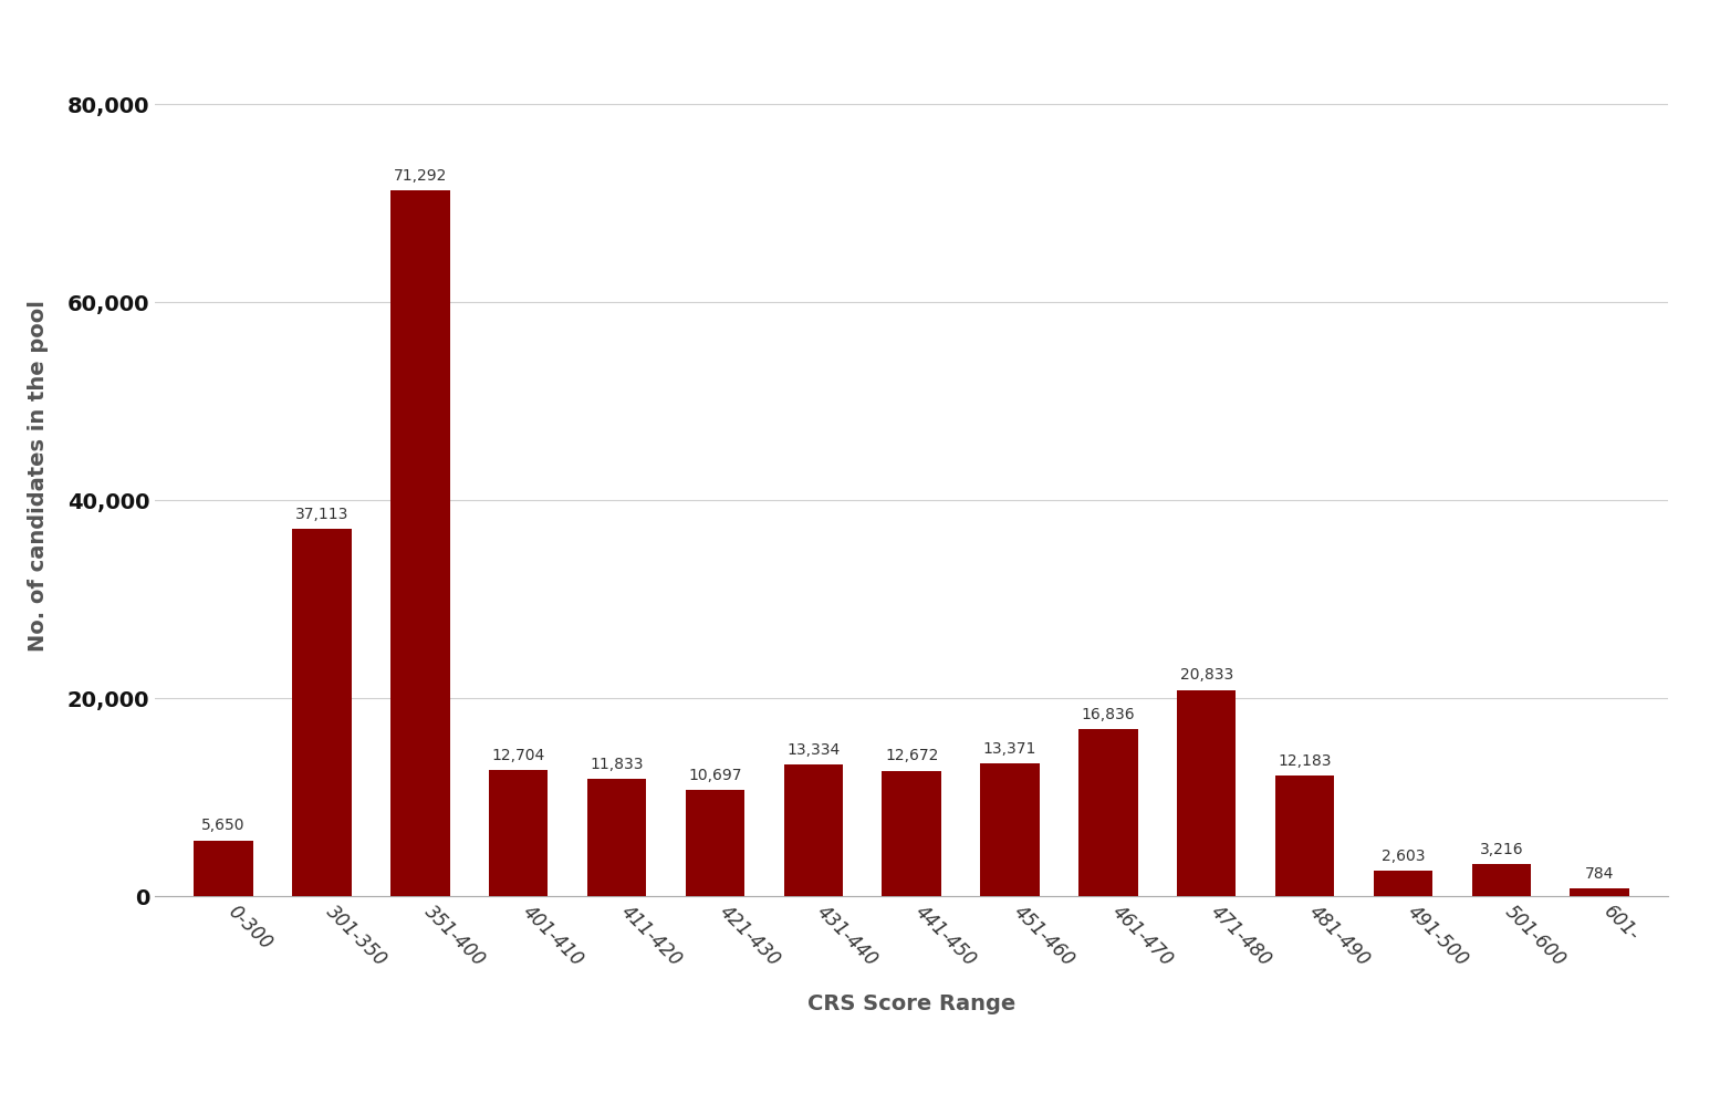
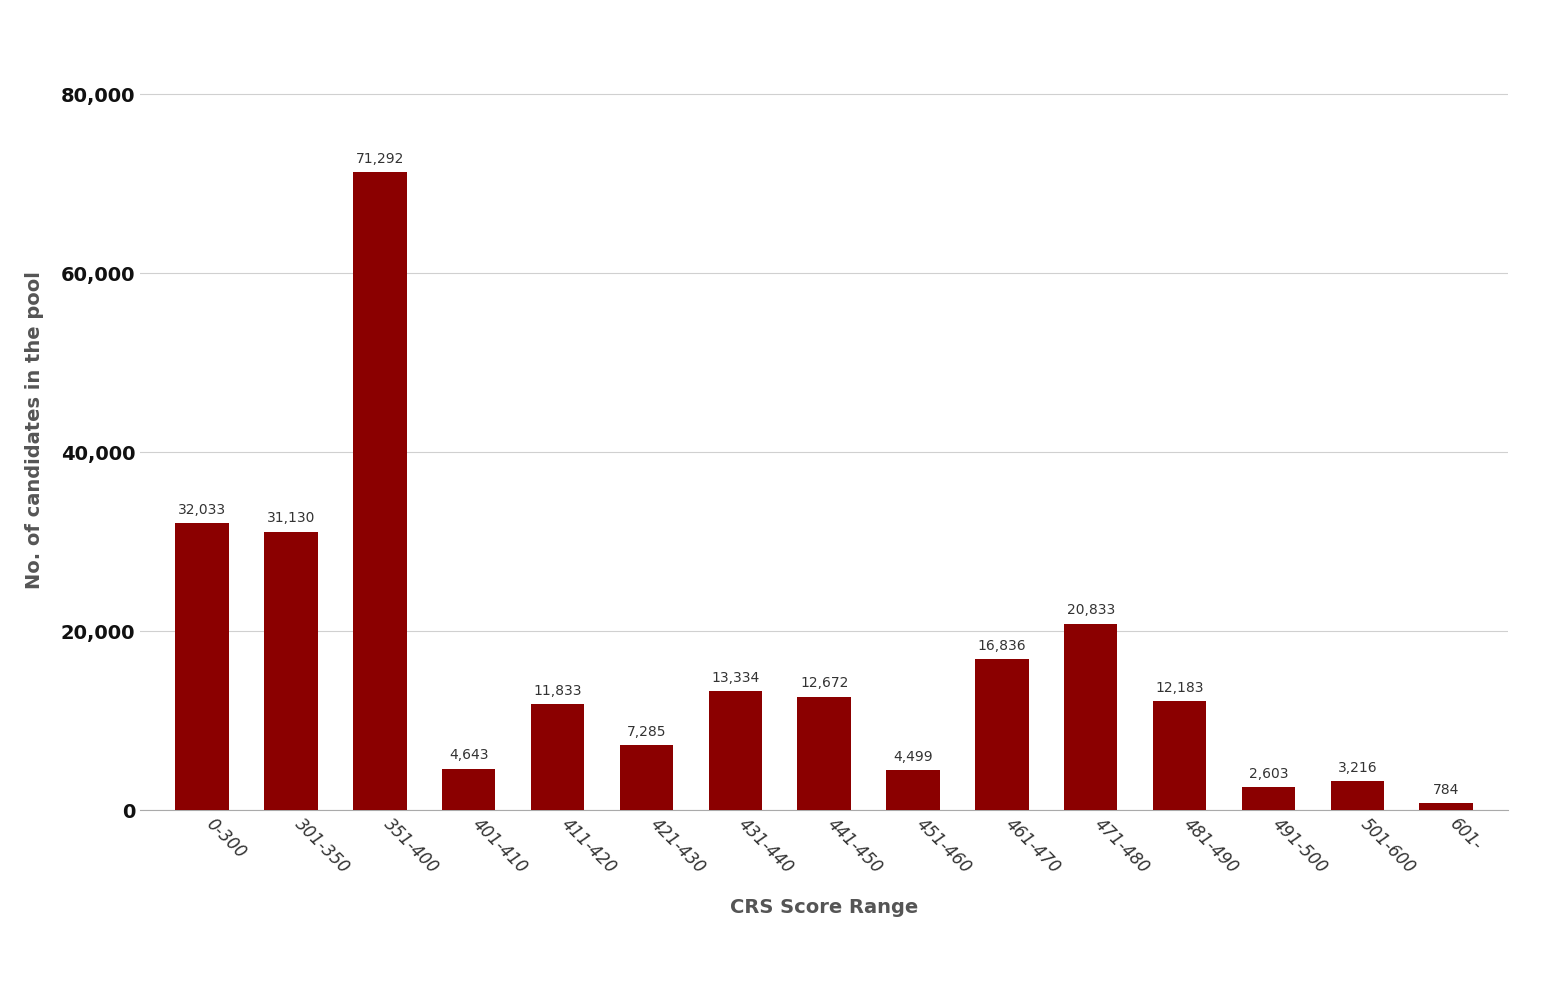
0-300: 5,650 -> 32,033
301-350: 37,113 -> 31,130
401-410: 12,704 -> 4,643
421-430: 10,697 -> 7,285
451-460: 13,371 -> 4,499
